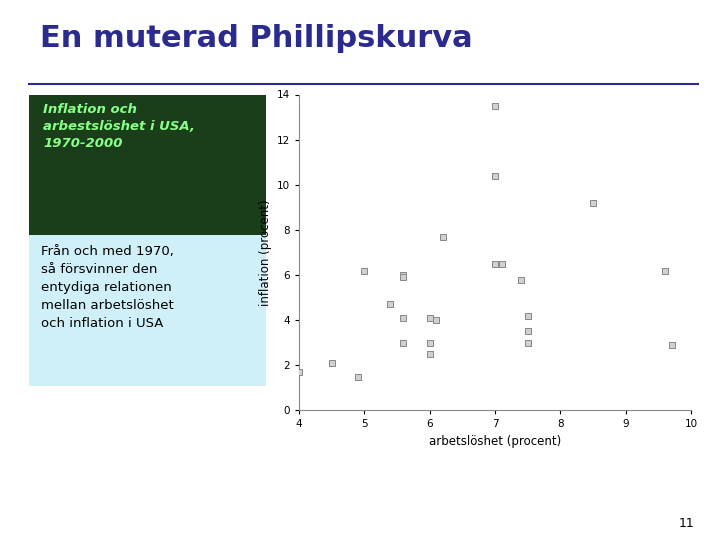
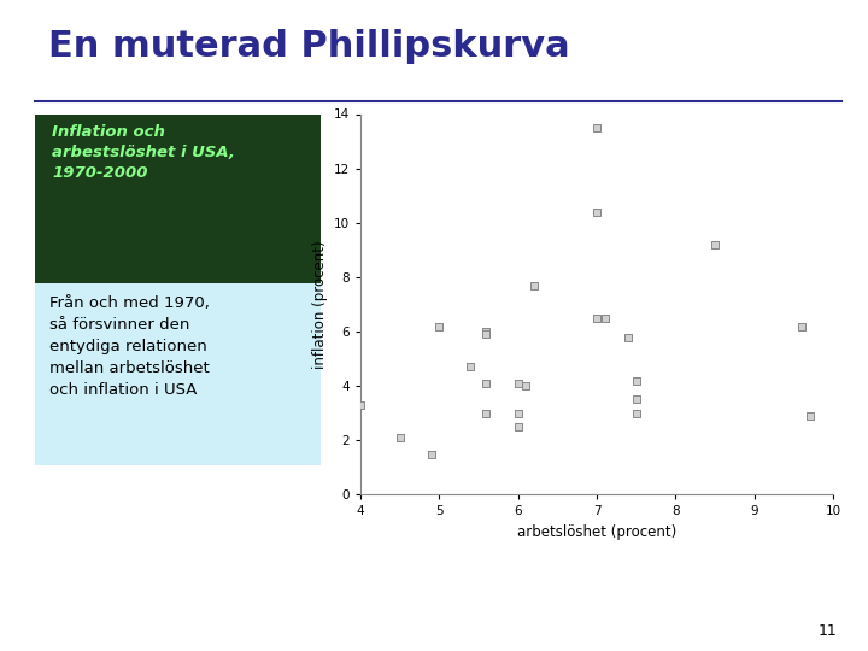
4: 1.7 -> 3.3
